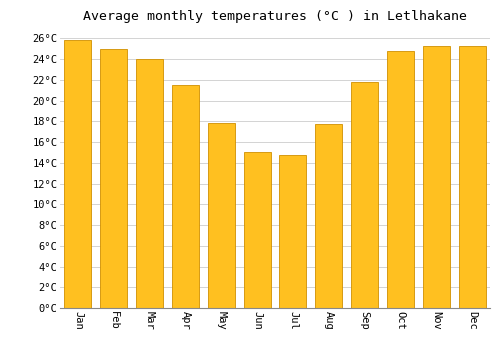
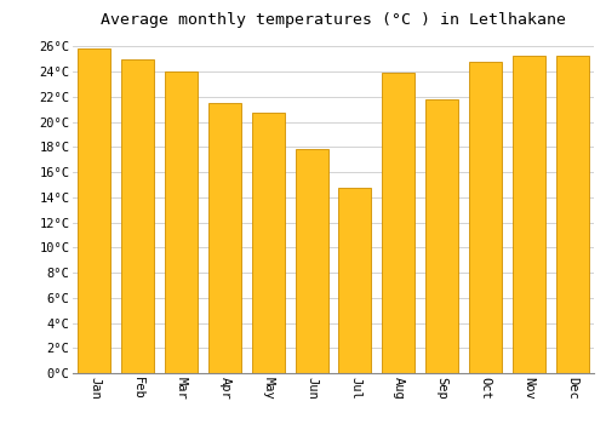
May: 17.8°C -> 20.7°C
Jun: 15.0°C -> 17.8°C
Aug: 17.7°C -> 23.9°C
